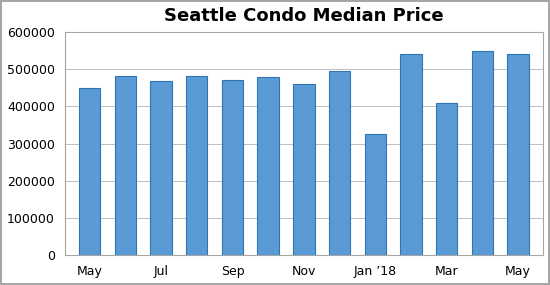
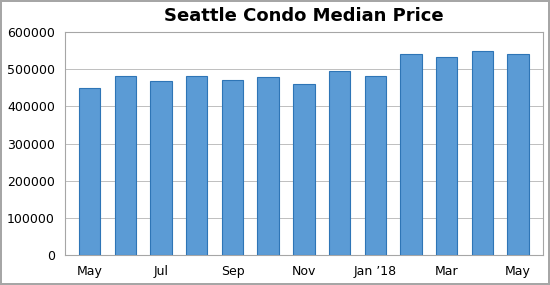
Jan ’18: 325000 -> 482000
Mar: 410000 -> 533000
